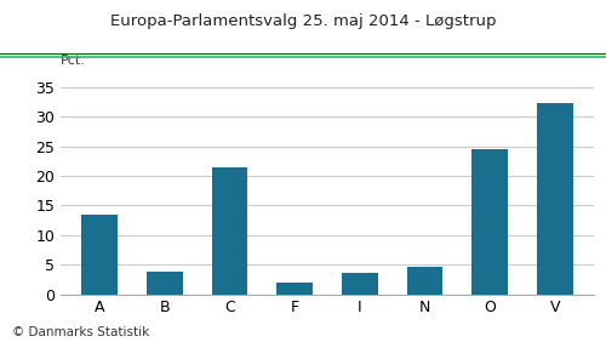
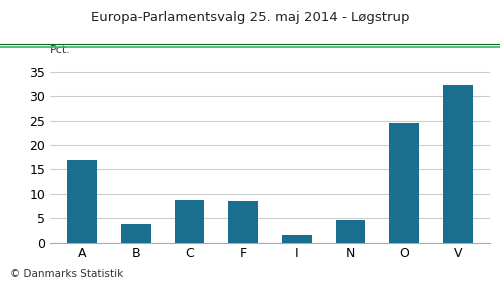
A: 13.5 -> 17.0
C: 21.5 -> 8.7
F: 2.0 -> 8.6
I: 3.5 -> 1.5
